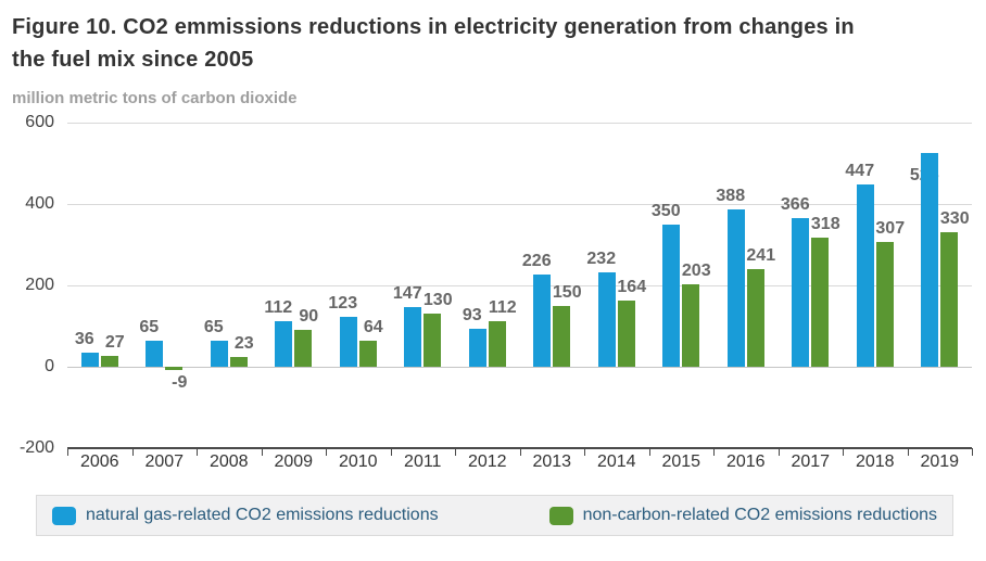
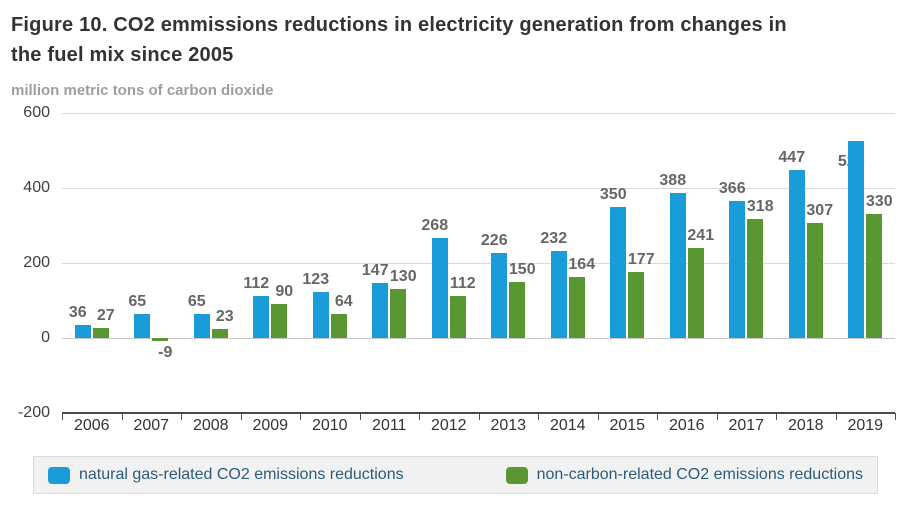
natural gas-related CO2 emissions reductions/2012: 93 -> 268
non-carbon-related CO2 emissions reductions/2015: 203 -> 177
